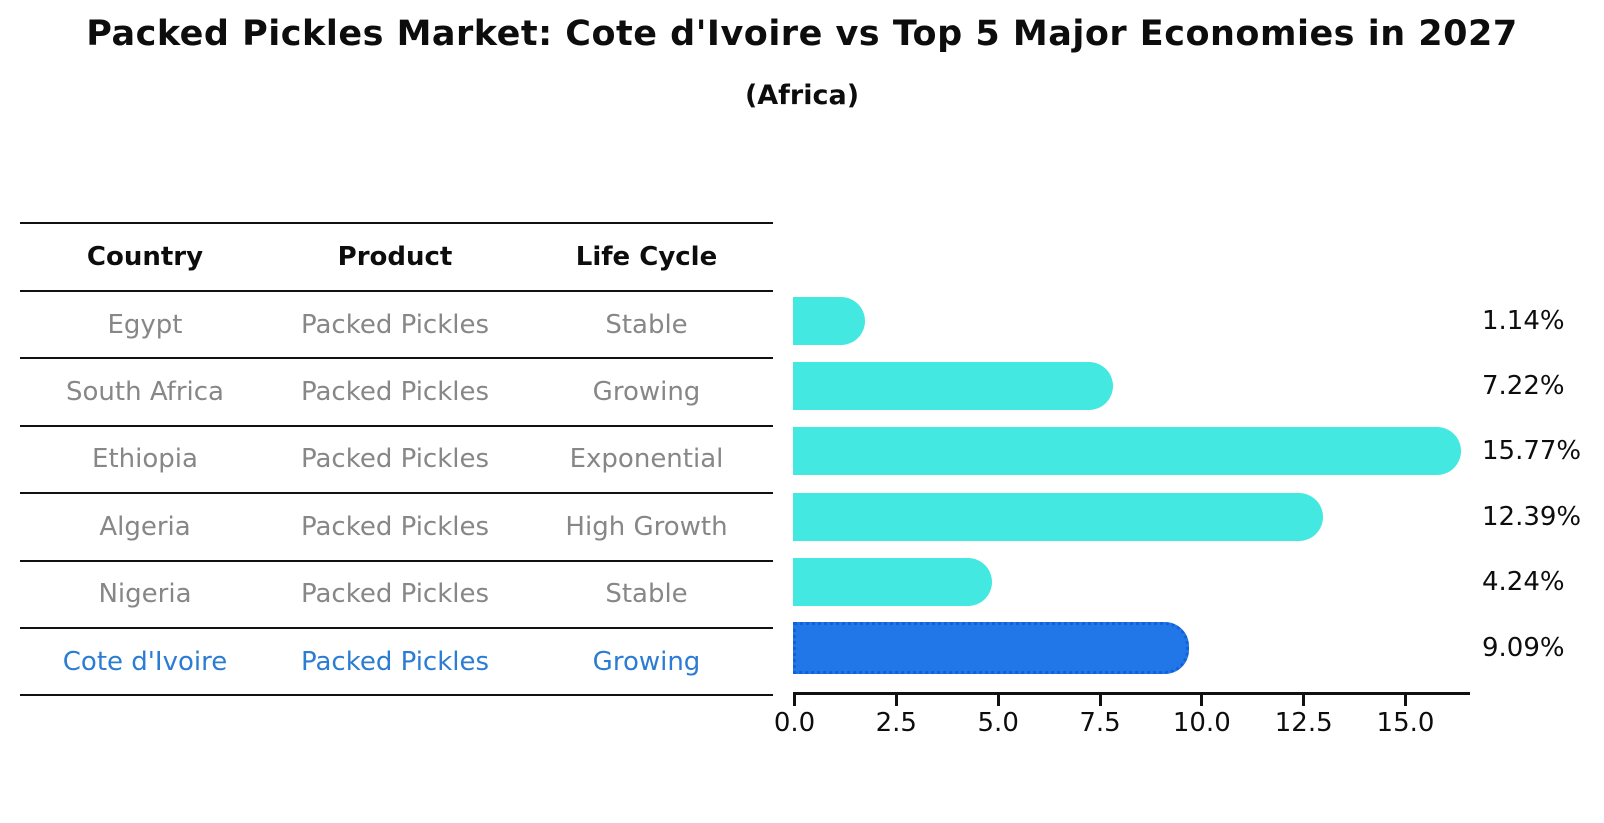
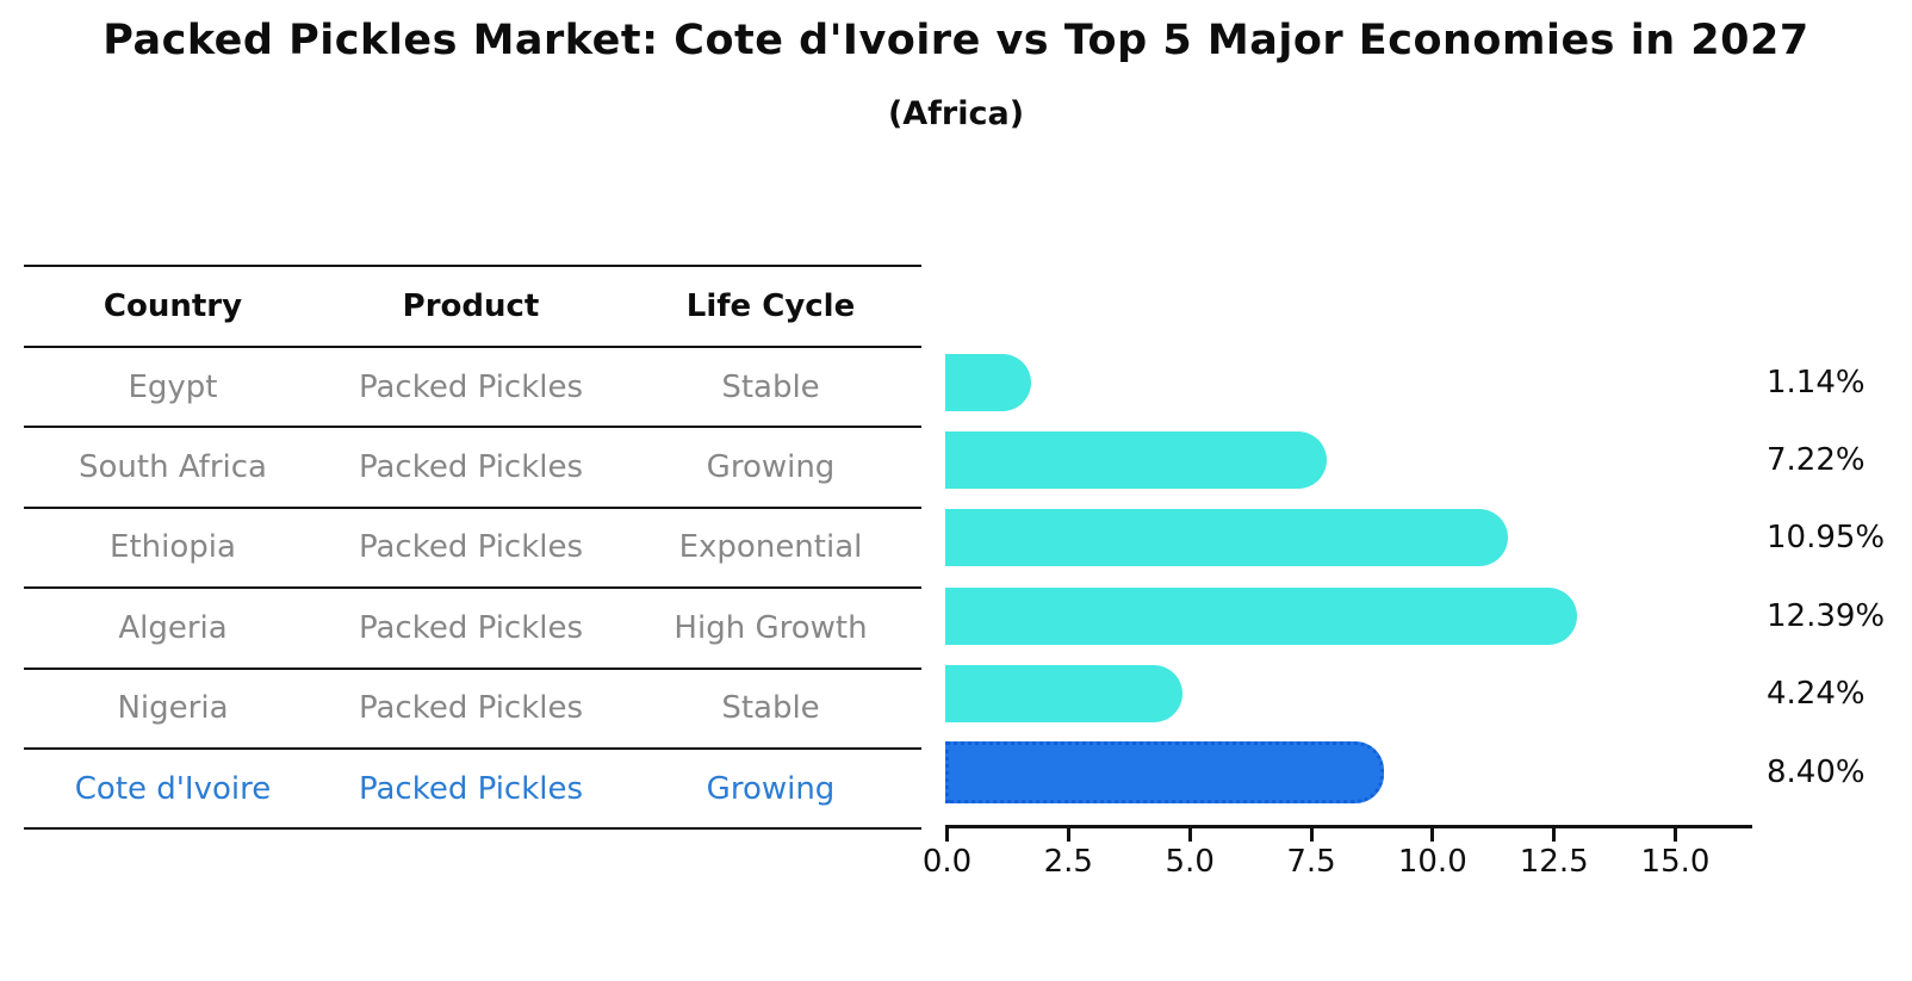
Ethiopia: 15.77% -> 10.95%
Cote d'Ivoire: 9.09% -> 8.40%
